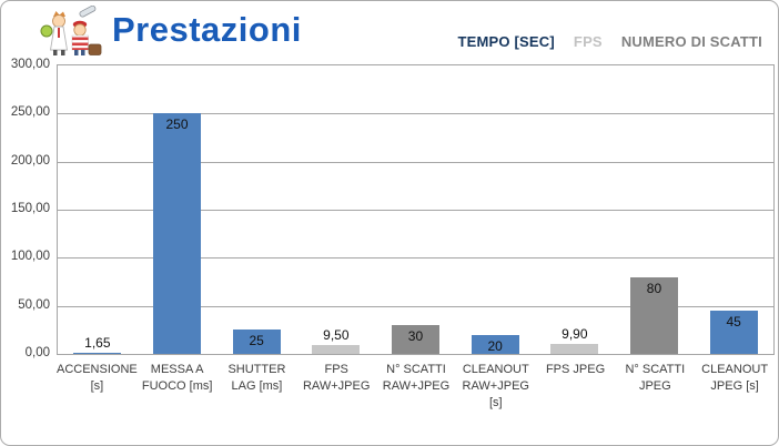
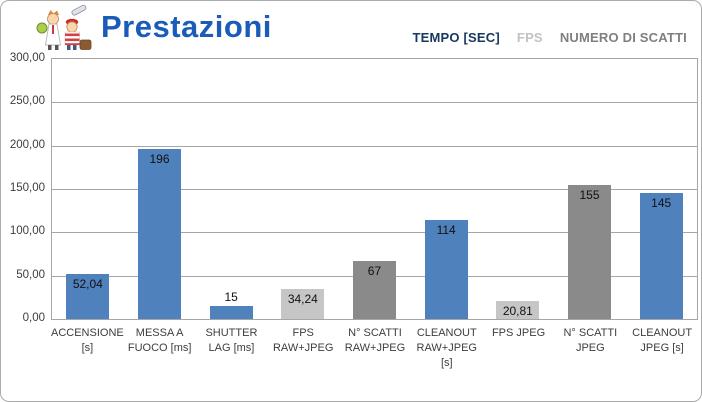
ACCENSIONE [s]: 1,65 -> 52,04
MESSA A FUOCO [ms]: 250 -> 196
SHUTTER LAG [ms]: 25 -> 15
FPS RAW+JPEG: 9,50 -> 34,24
N° SCATTI RAW+JPEG: 30 -> 67
CLEANOUT RAW+JPEG [s]: 20 -> 114
FPS JPEG: 9,90 -> 20,81
N° SCATTI JPEG: 80 -> 155
CLEANOUT JPEG [s]: 45 -> 145
